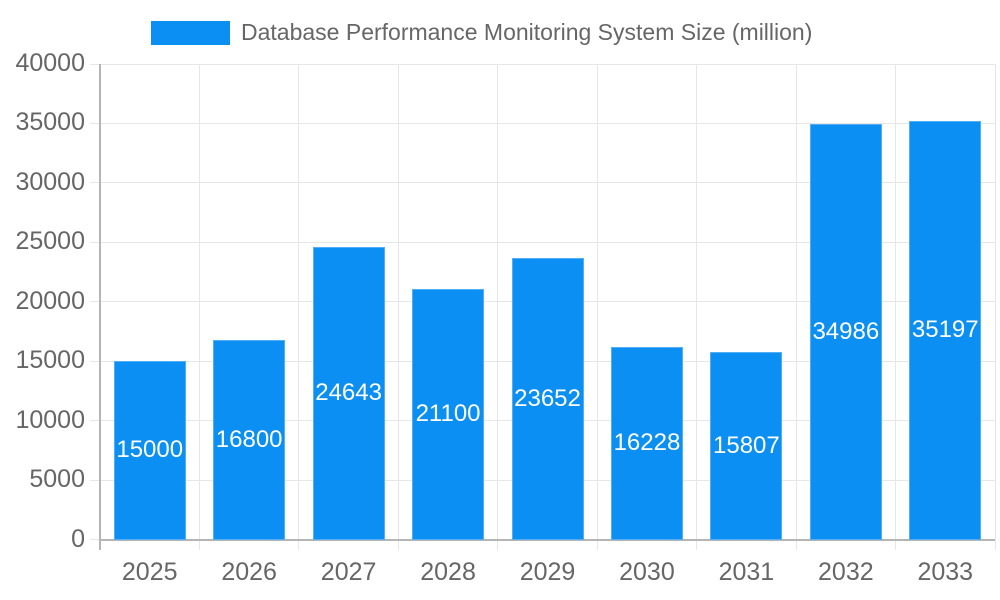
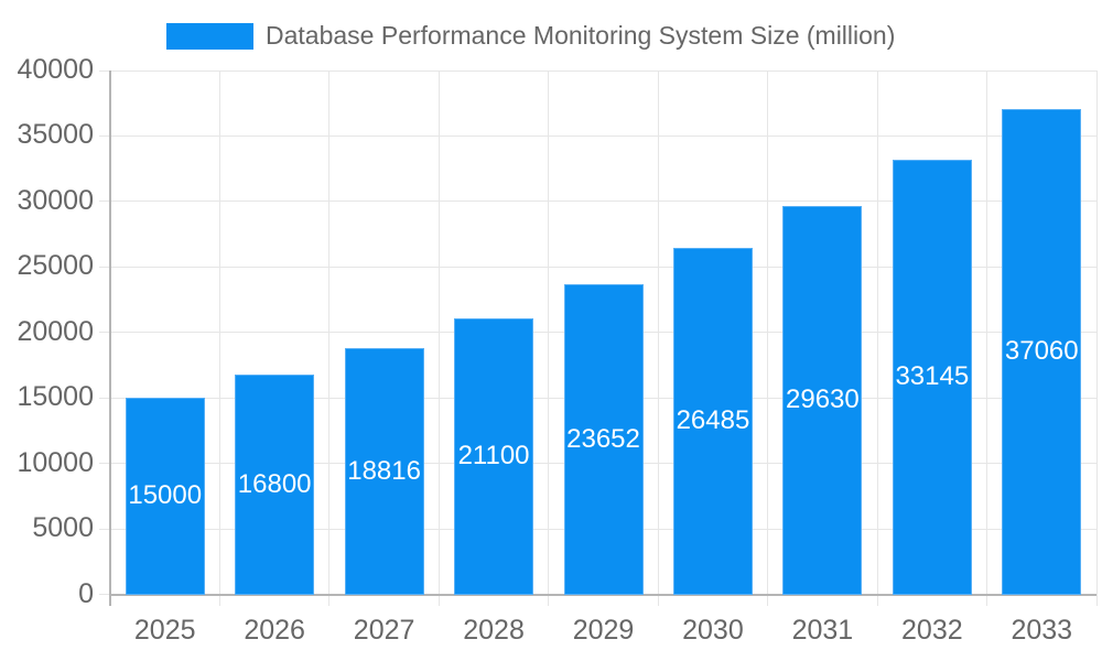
2027: 24643 -> 18816
2030: 16228 -> 26485
2031: 15807 -> 29630
2032: 34986 -> 33145
2033: 35197 -> 37060
